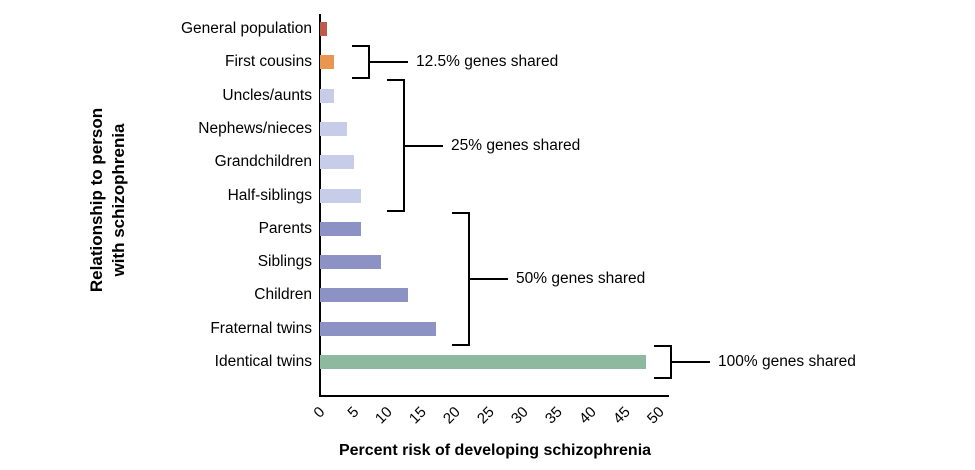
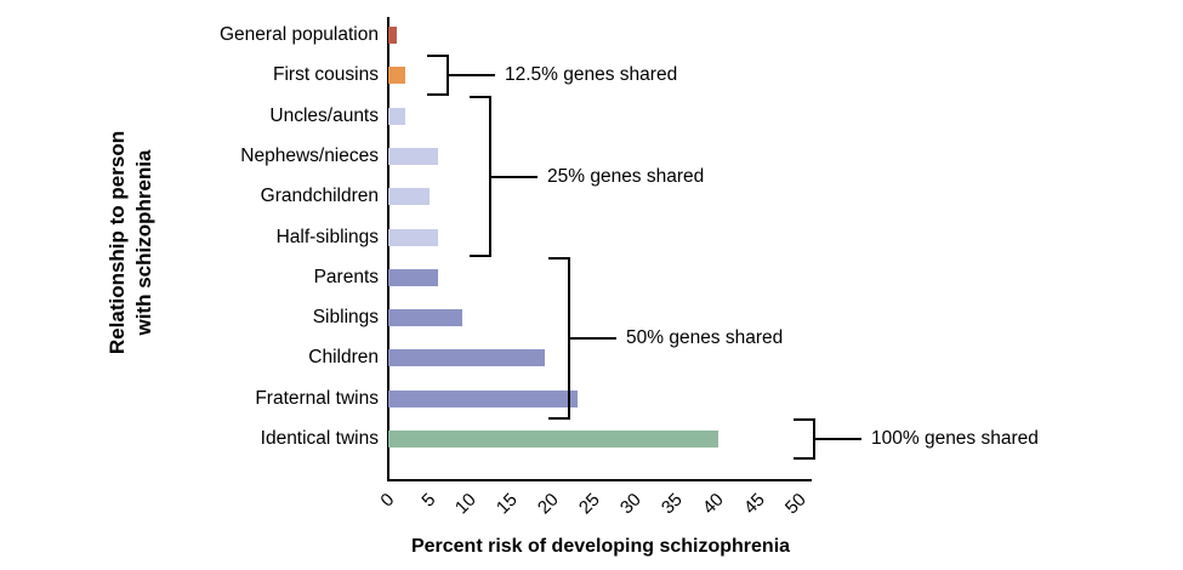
Nephews/nieces: 4 -> 6
Children: 13 -> 19
Fraternal twins: 17 -> 23
Identical twins: 48 -> 40
